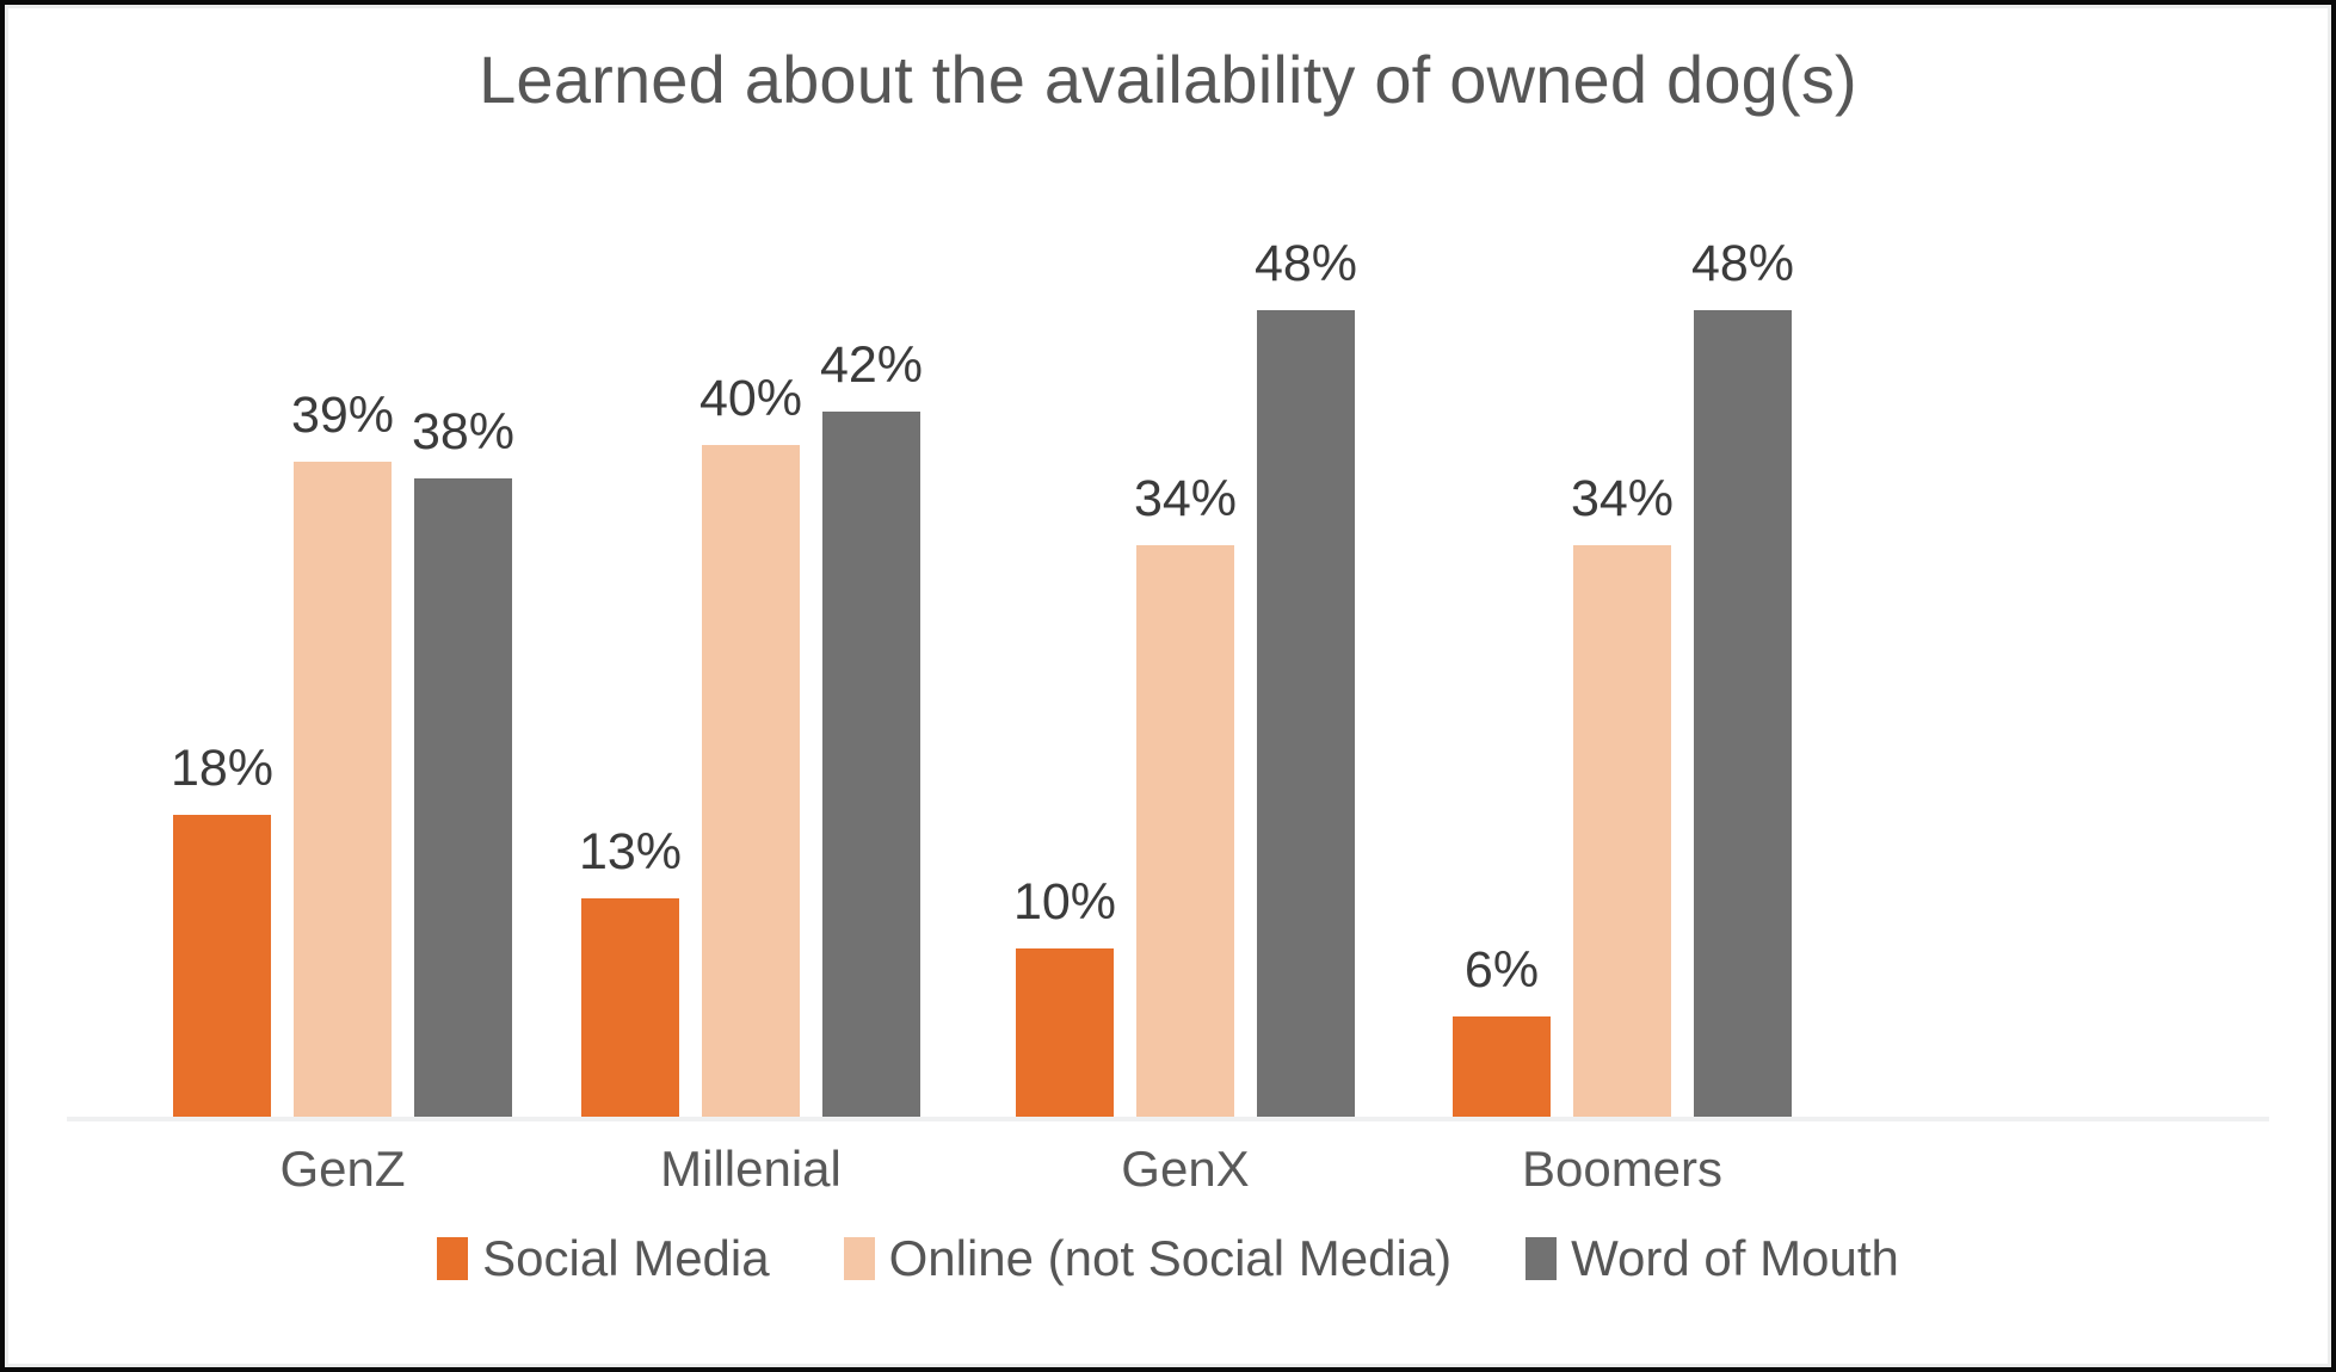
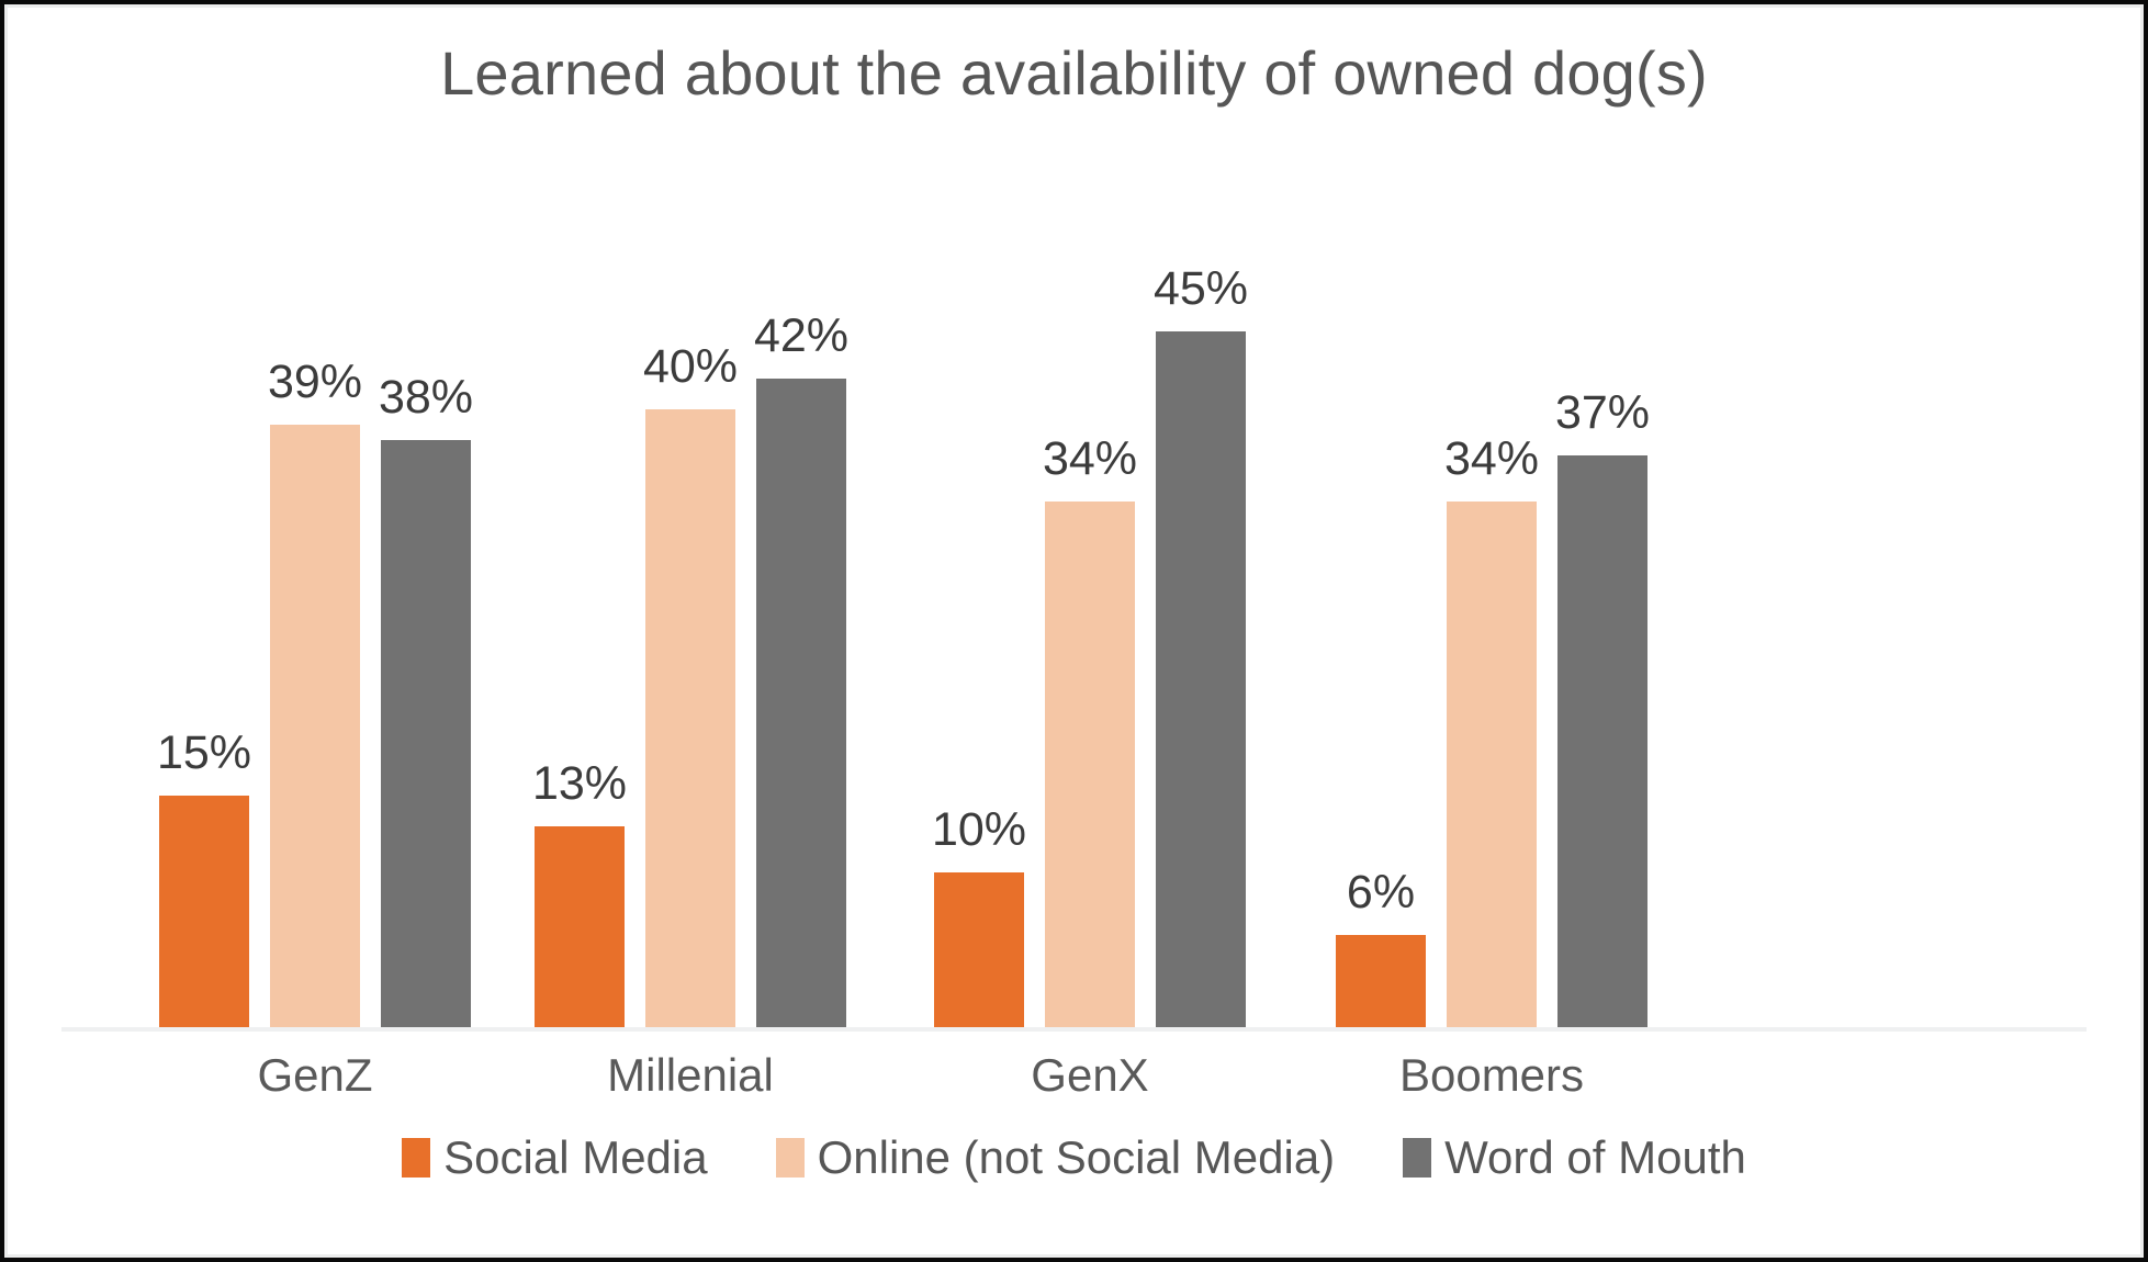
Social Media/GenZ: 18% -> 15%
Word of Mouth/GenX: 48% -> 45%
Word of Mouth/Boomers: 48% -> 37%
